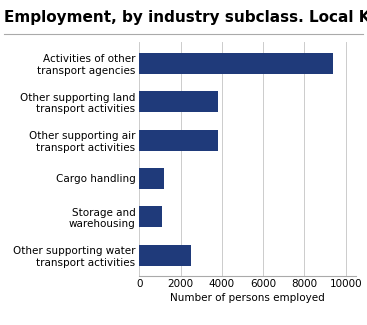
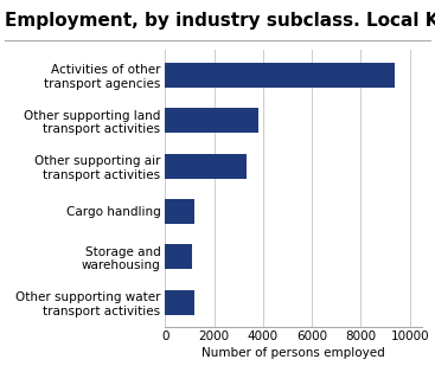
Other supporting air transport activities: 3800 -> 3300
Other supporting water transport activities: 2500 -> 1200
